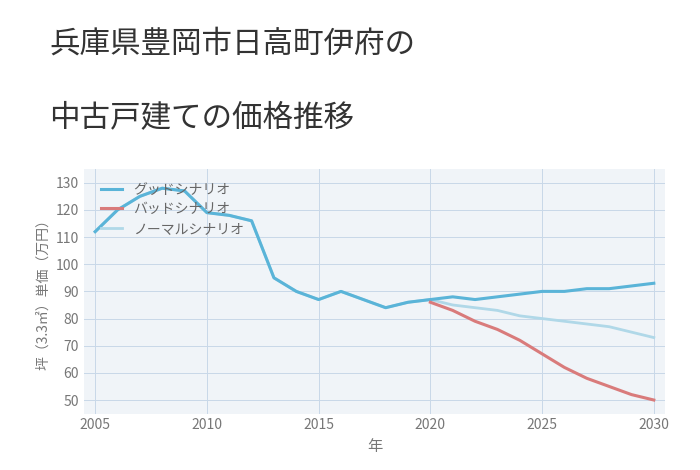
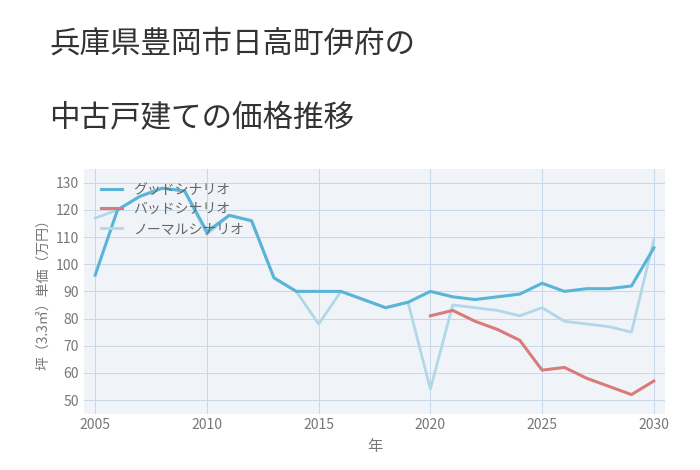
グッドシナリオ/2005: 112 -> 96
ノーマルシナリオ/2005: 112 -> 117
グッドシナリオ/2010: 119 -> 112
ノーマルシナリオ/2010: 119 -> 111
グッドシナリオ/2015: 87 -> 90
ノーマルシナリオ/2015: 87 -> 78
グッドシナリオ/2020: 87 -> 90
バッドシナリオ/2020: 86 -> 81
ノーマルシナリオ/2020: 87 -> 54
グッドシナリオ/2025: 90 -> 93
バッドシナリオ/2025: 67 -> 61
ノーマルシナリオ/2025: 80 -> 84
グッドシナリオ/2030: 93 -> 106
バッドシナリオ/2030: 50 -> 57
ノーマルシナリオ/2030: 73 -> 109
